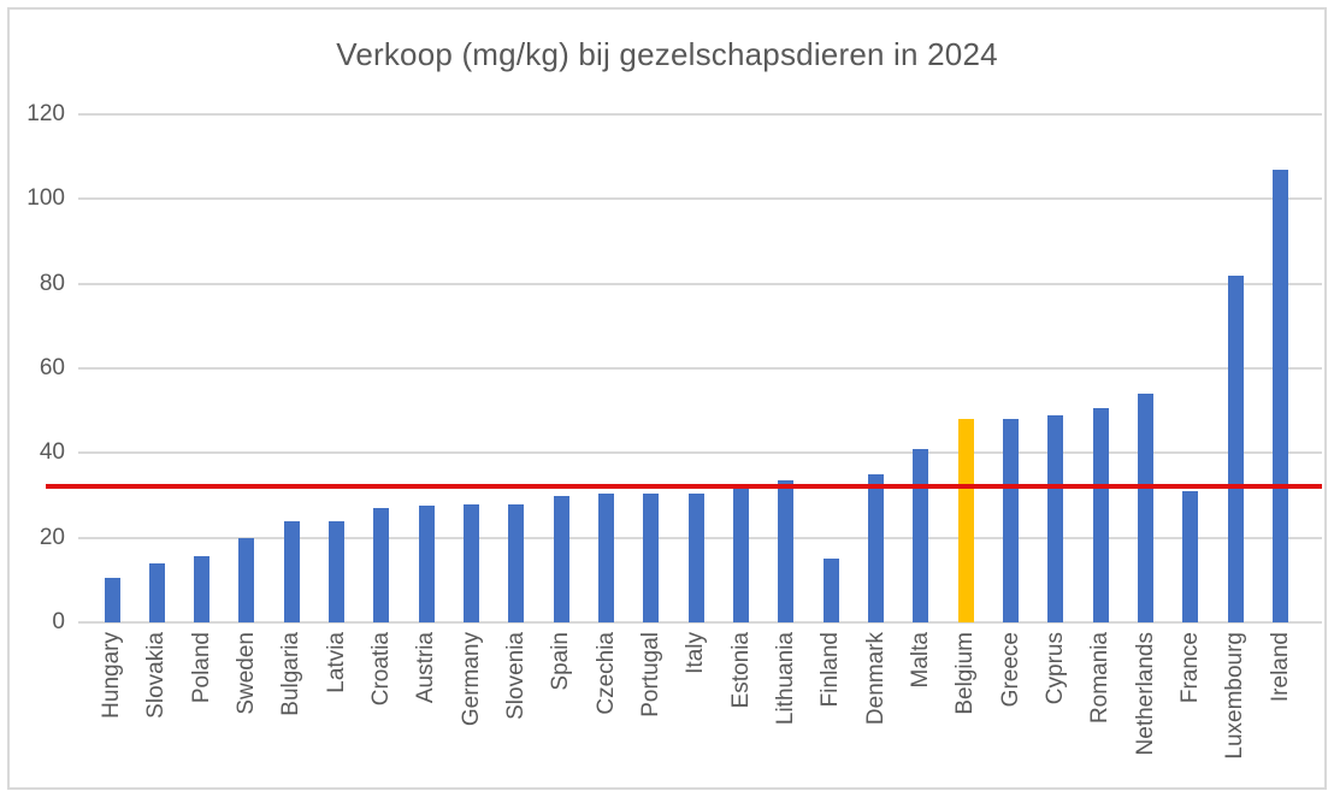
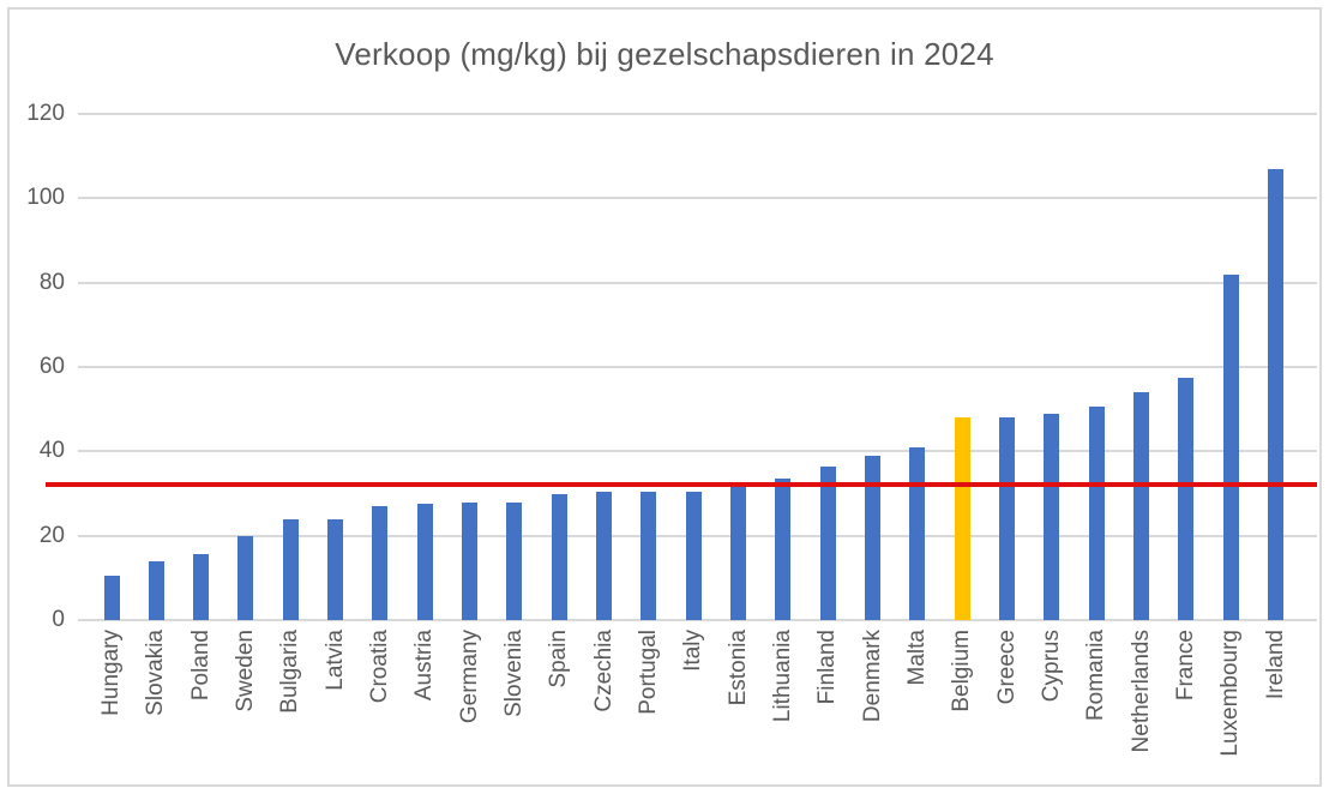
Finland: 15 -> 36
Denmark: 35 -> 39
France: 31 -> 58
